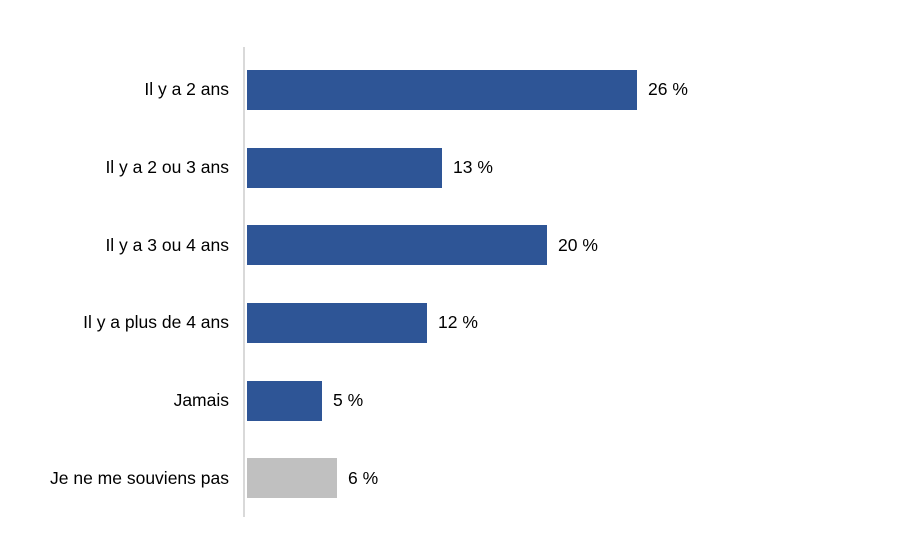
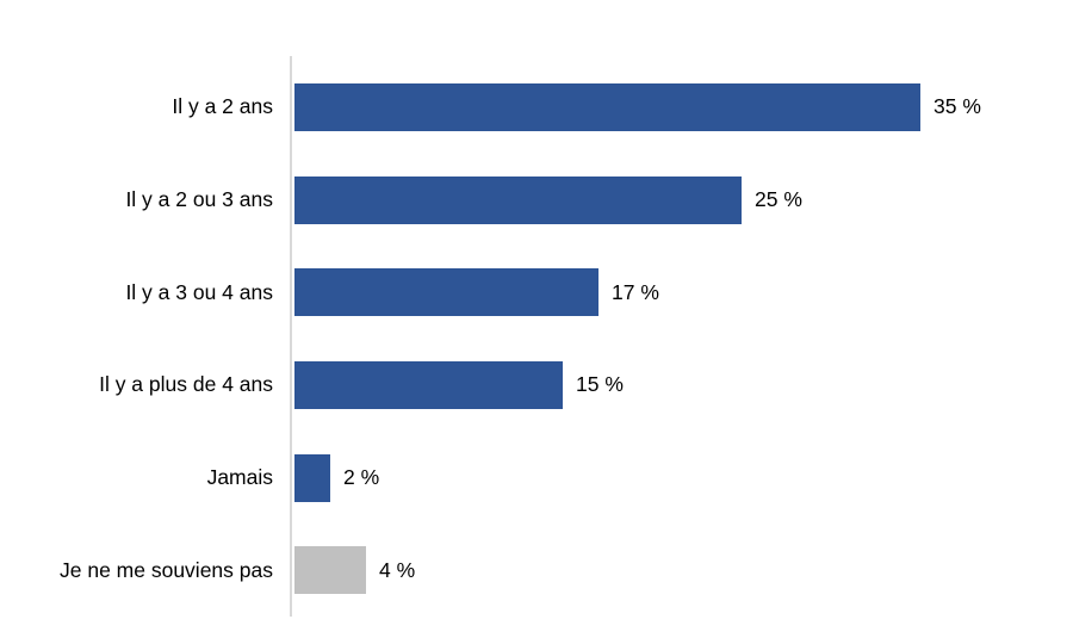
Il y a 2 ans: 26 -> 35
Il y a 2 ou 3 ans: 13 -> 25
Il y a 3 ou 4 ans: 20 -> 17
Il y a plus de 4 ans: 12 -> 15
Jamais: 5 -> 2
Je ne me souviens pas: 6 -> 4
